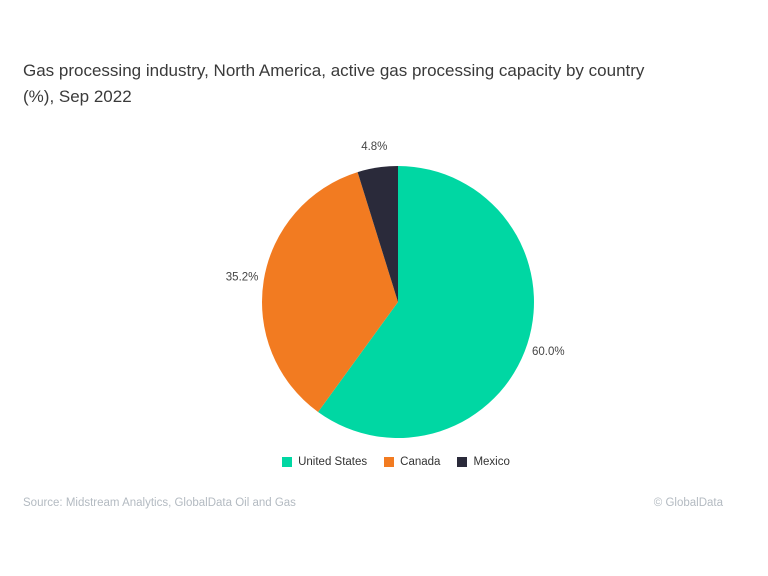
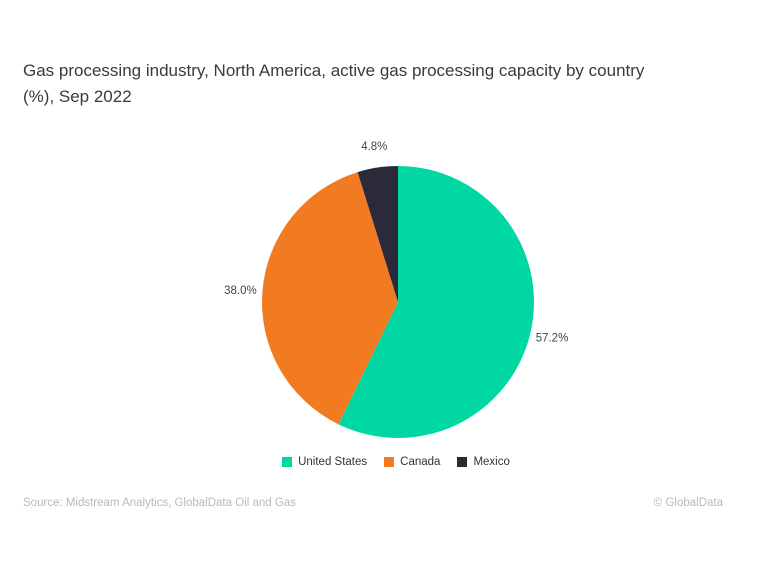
United States: 60.0% -> 57.2%
Canada: 35.2% -> 38.0%
